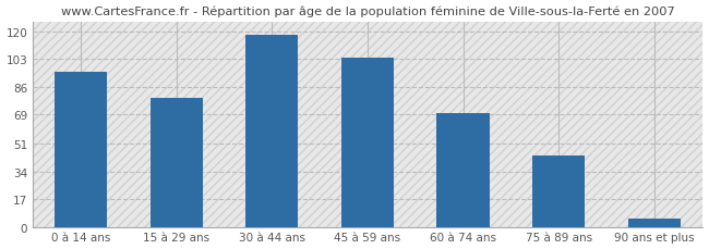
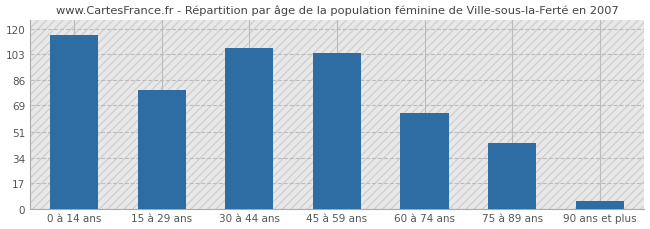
0 à 14 ans: 95 -> 116
30 à 44 ans: 118 -> 107
60 à 74 ans: 70 -> 64
